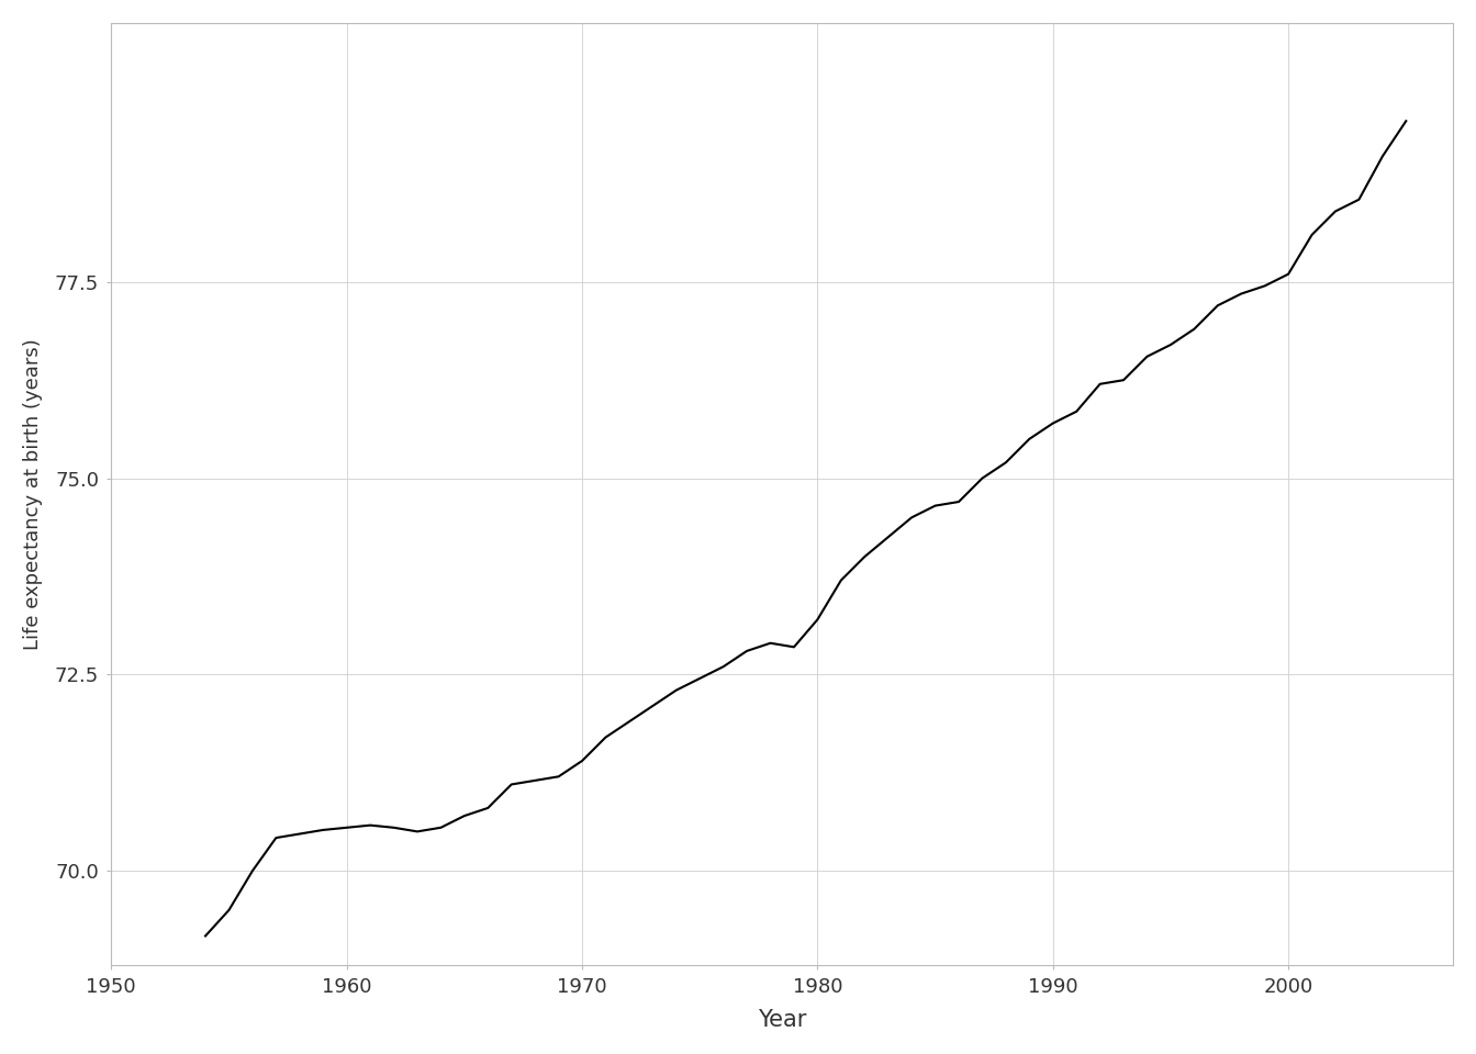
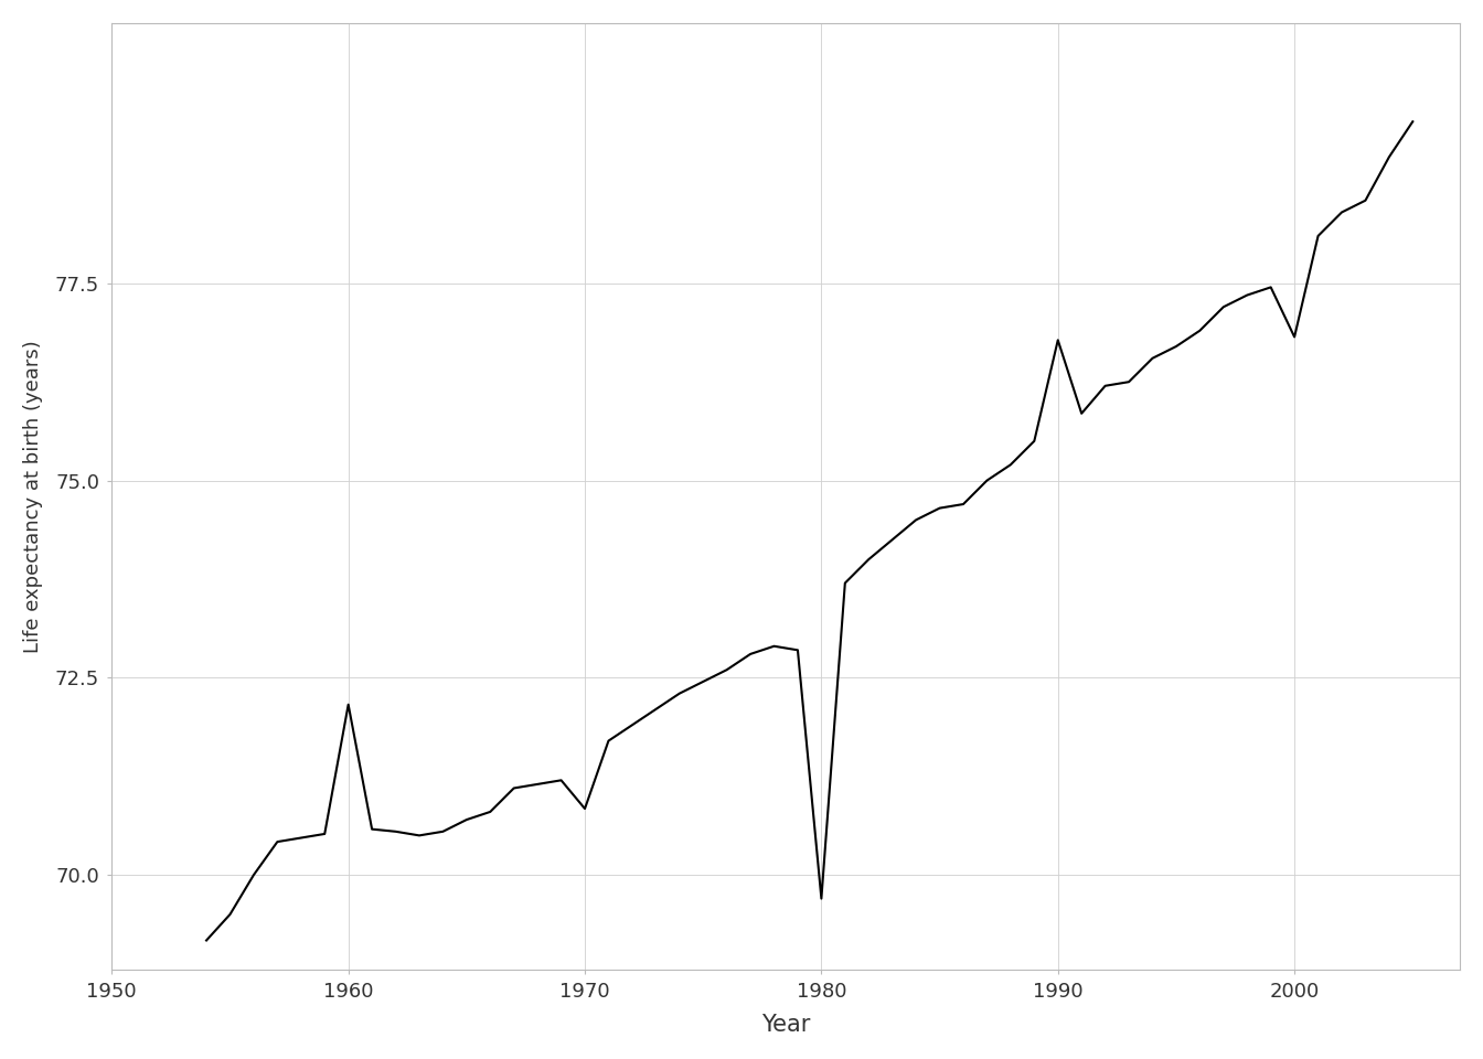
1960: 70.55 -> 72.16
1970: 71.40 -> 70.84
1980: 73.20 -> 69.70
1990: 75.70 -> 76.78
2000: 77.60 -> 76.82
